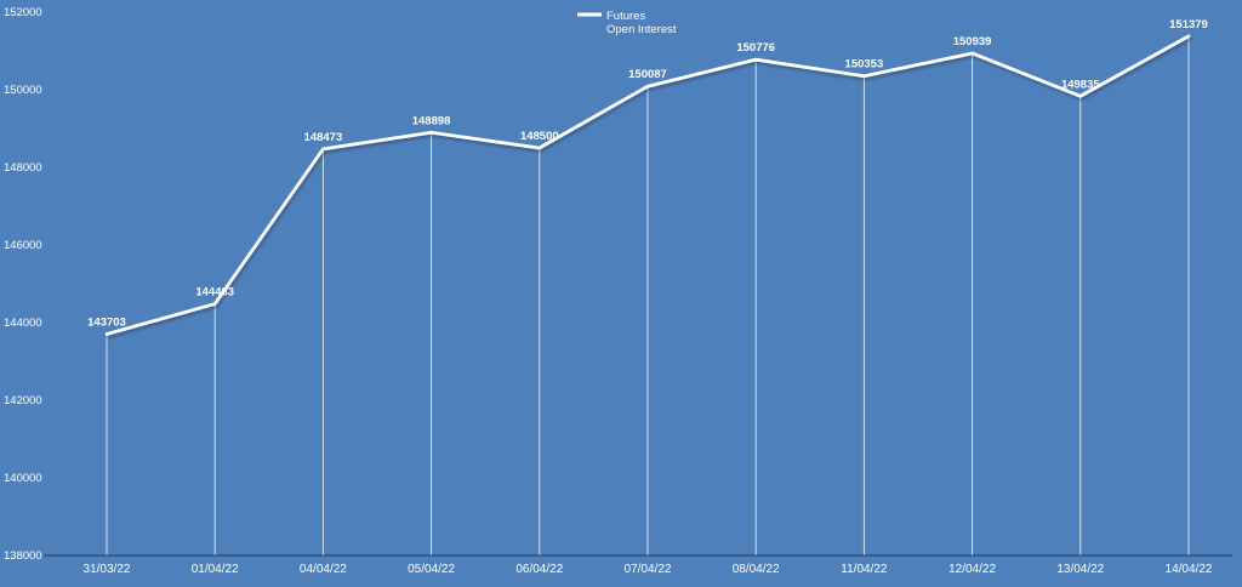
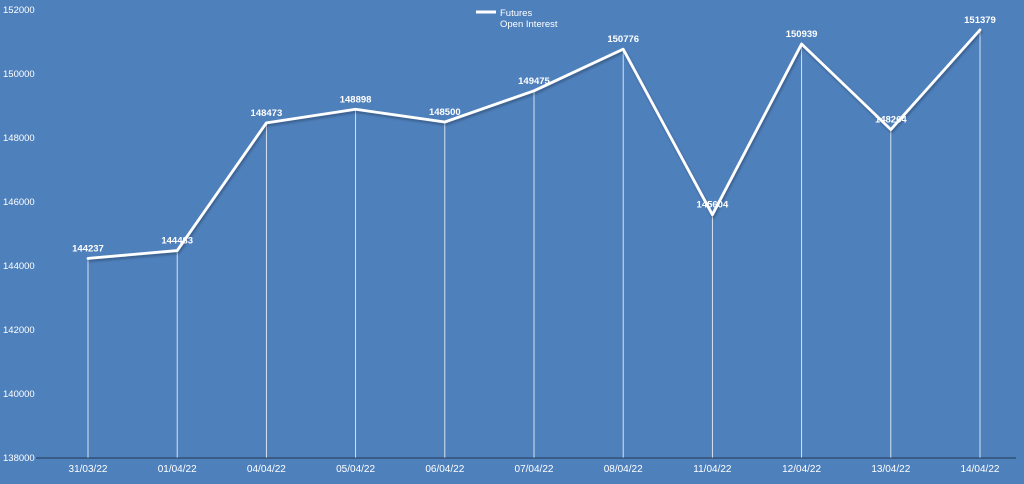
31/03/22: 143703 -> 144237
07/04/22: 150087 -> 149475
11/04/22: 150353 -> 145604
13/04/22: 149835 -> 148264
